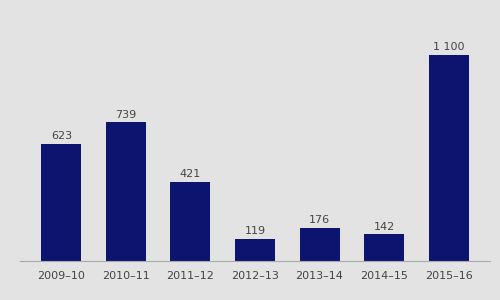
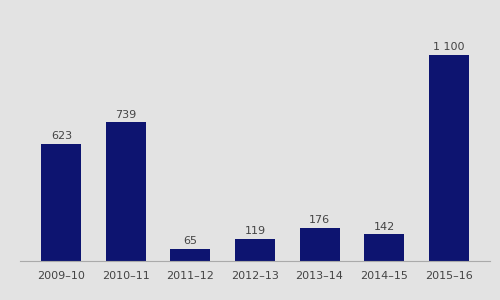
2011–12: 421 -> 65
